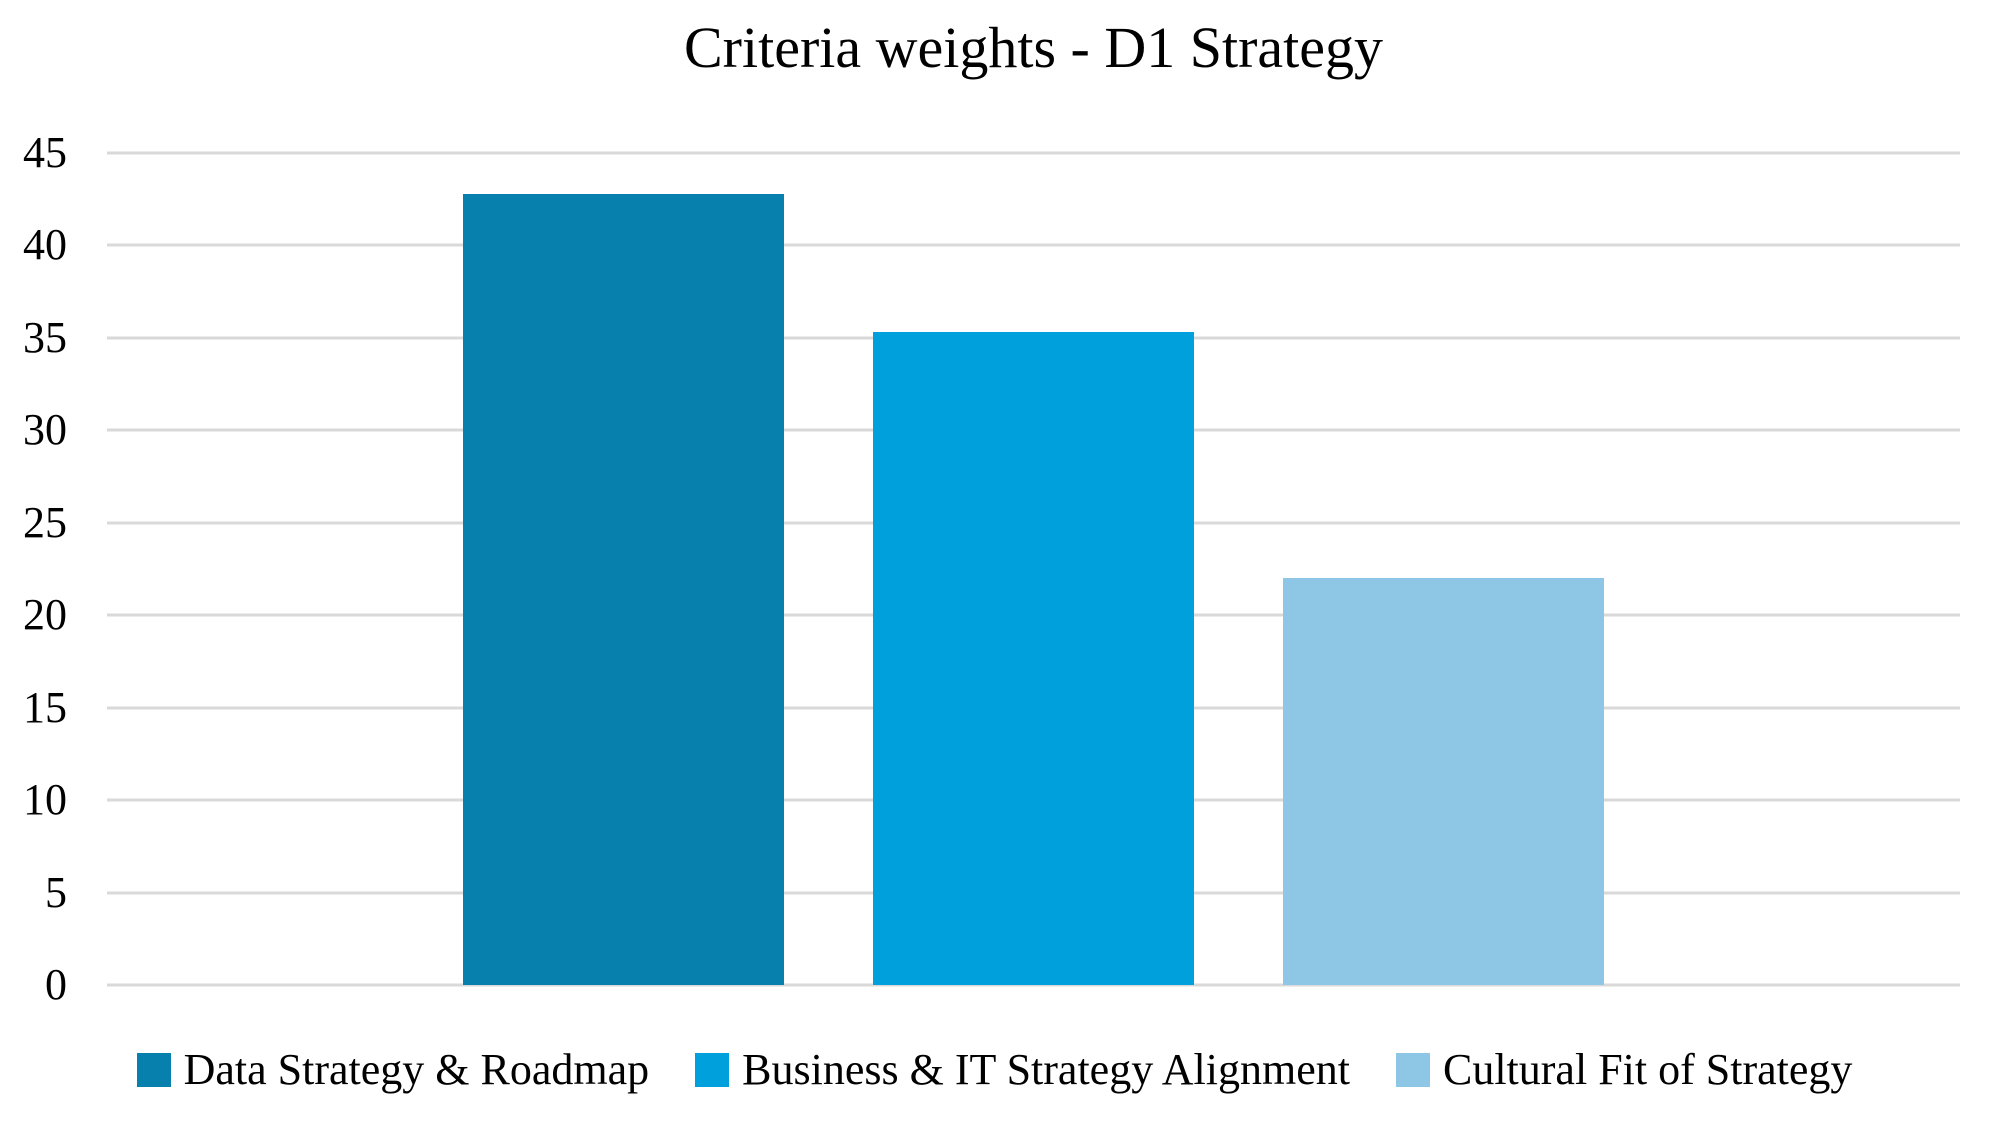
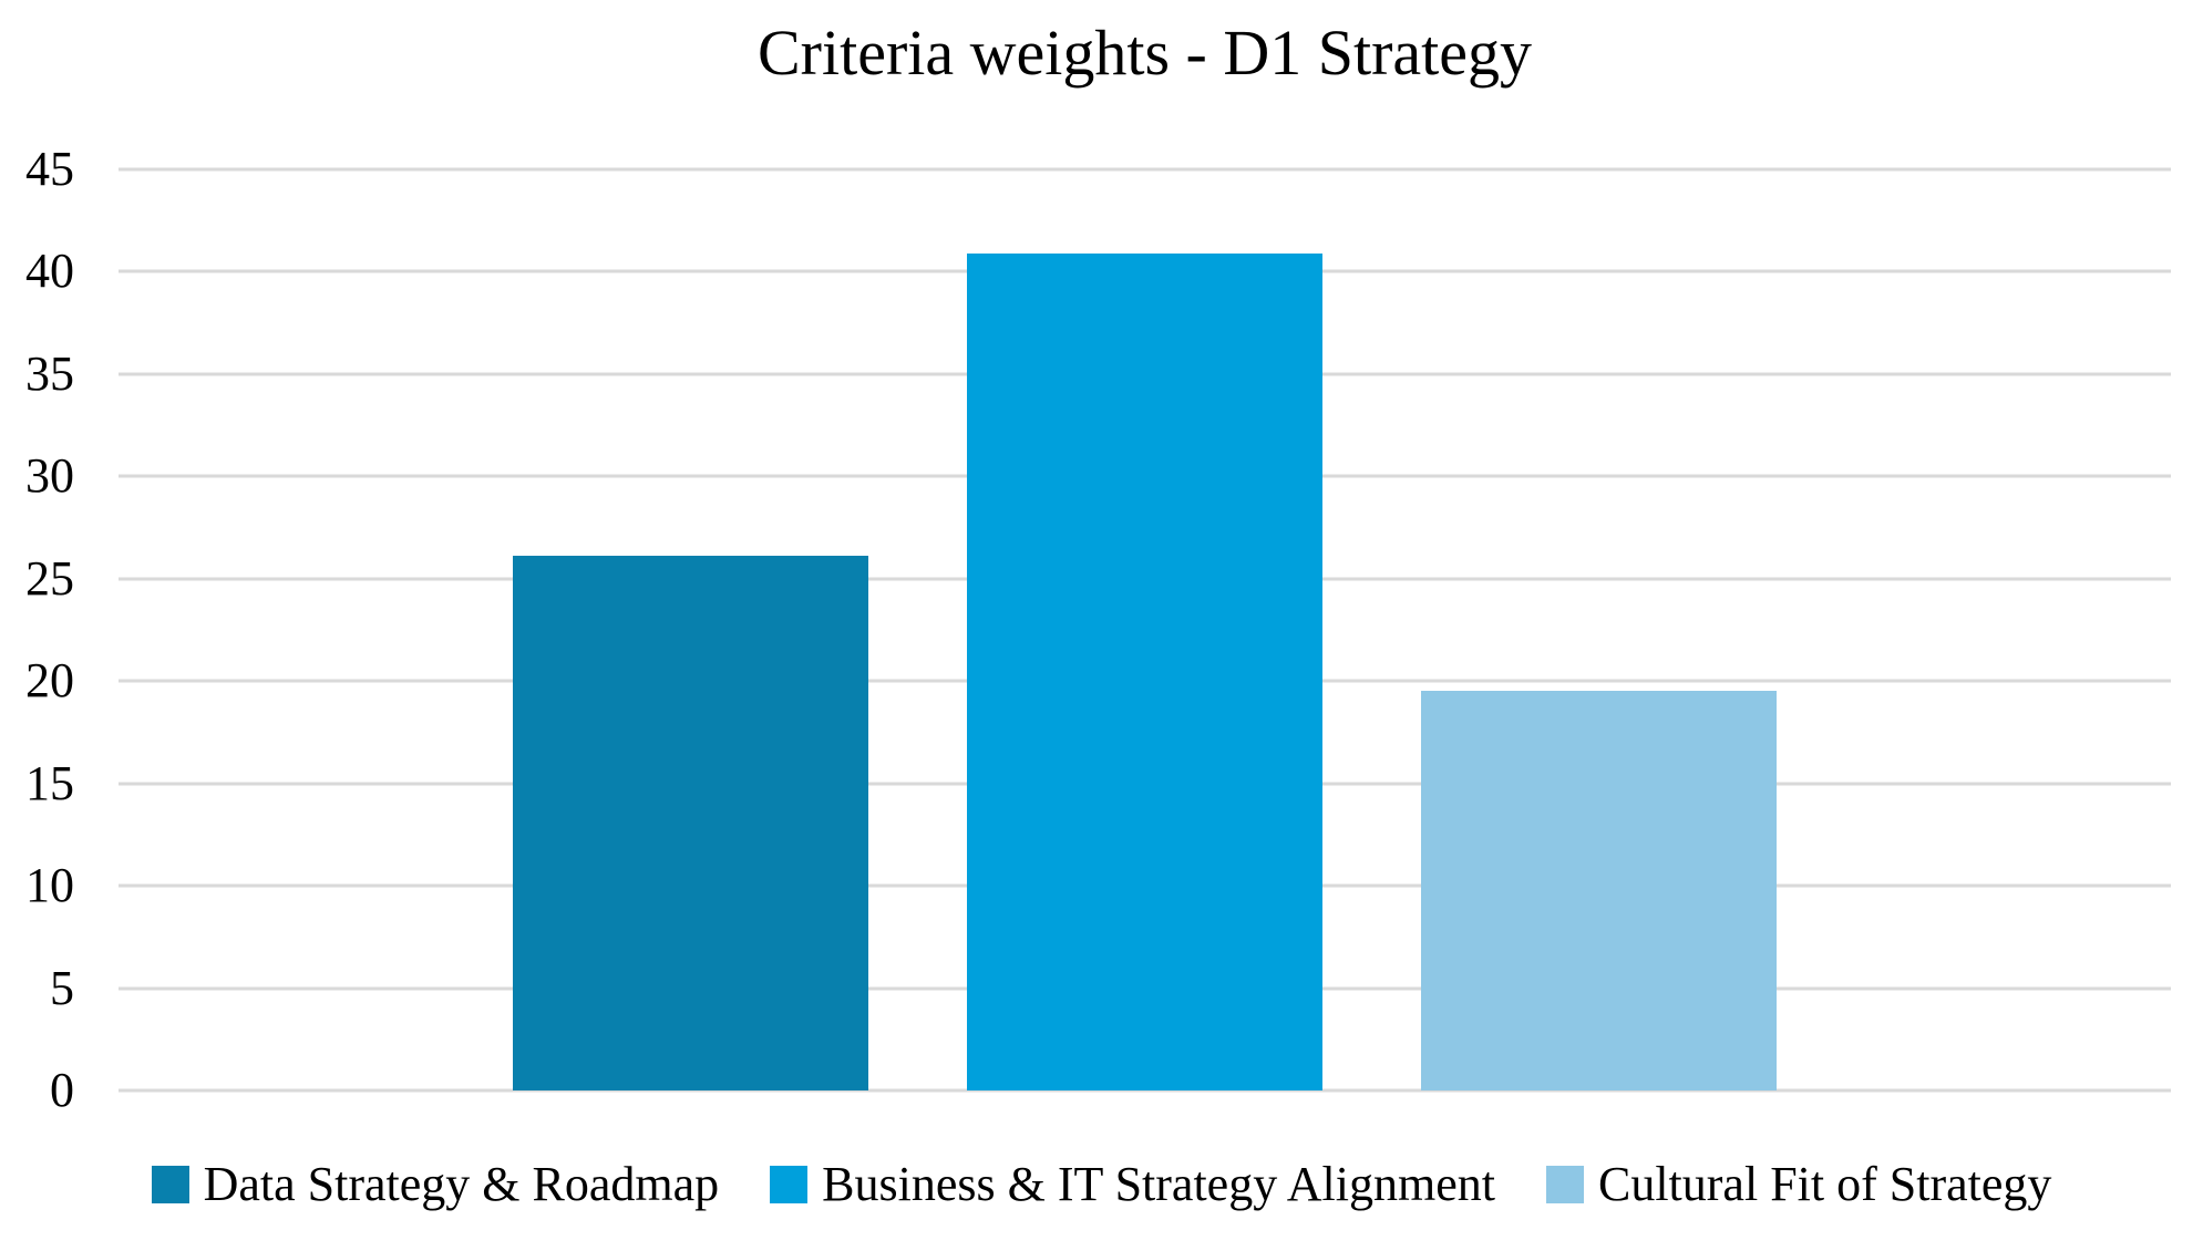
Data Strategy & Roadmap: 42.8 -> 26.1
Business & IT Strategy Alignment: 35.3 -> 40.9
Cultural Fit of Strategy: 22.0 -> 19.5
